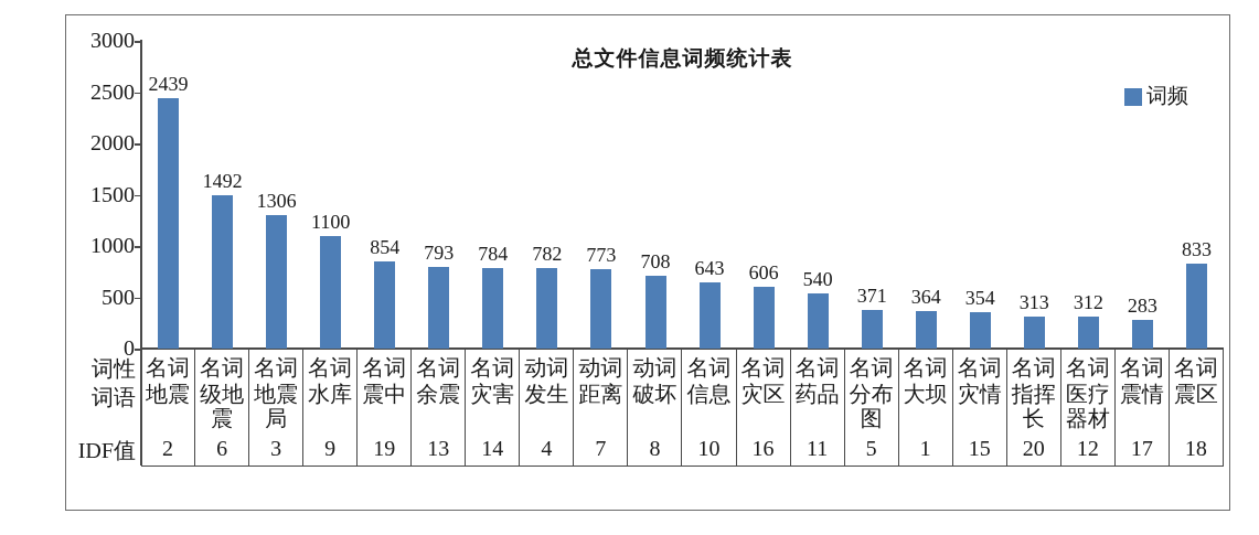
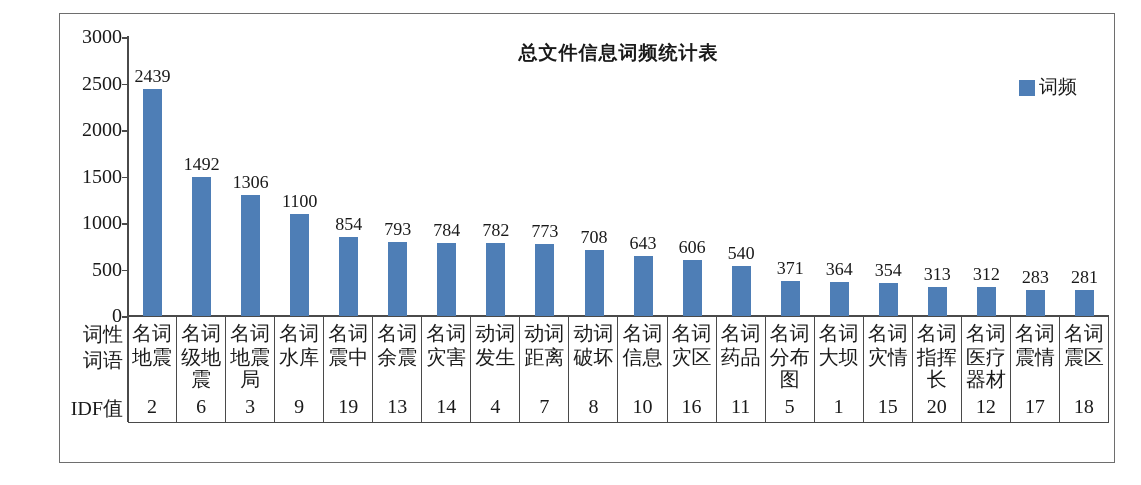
震区: 833 -> 281
